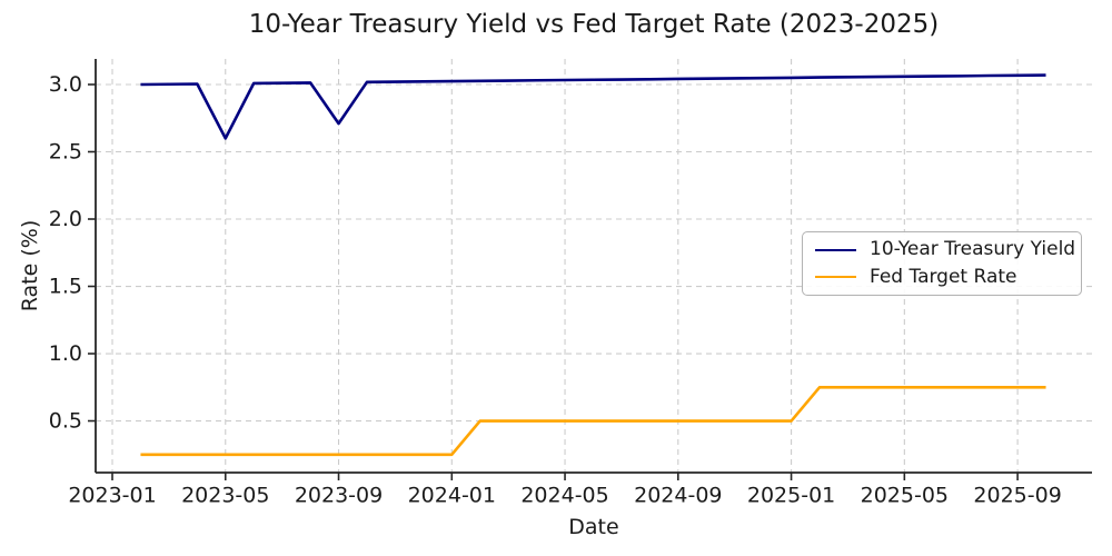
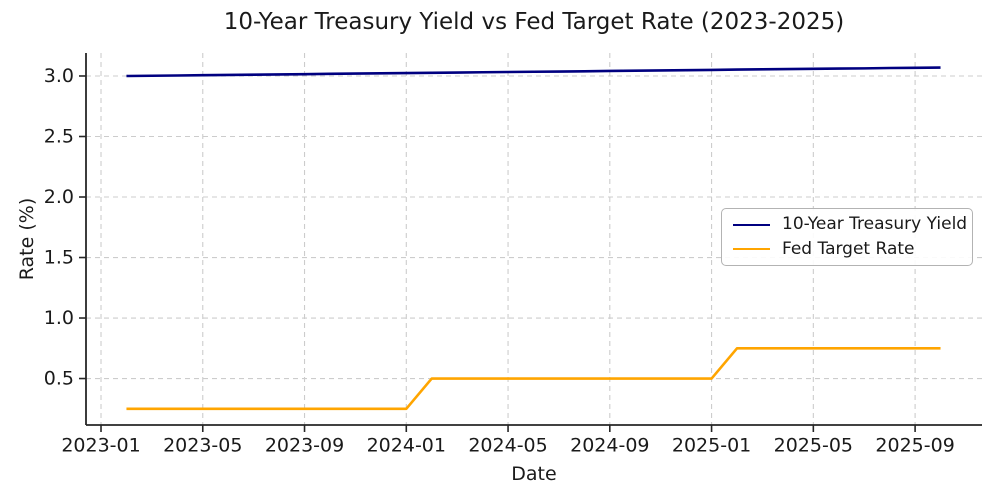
10-Year Treasury Yield/2023-05: 2.60 -> 3.01
10-Year Treasury Yield/2023-09: 2.71 -> 3.02
